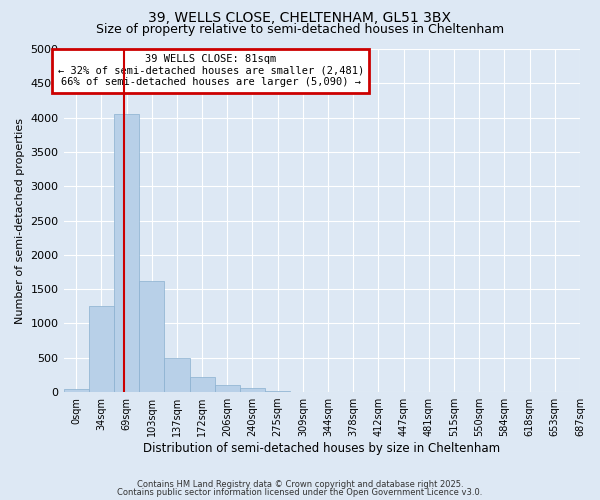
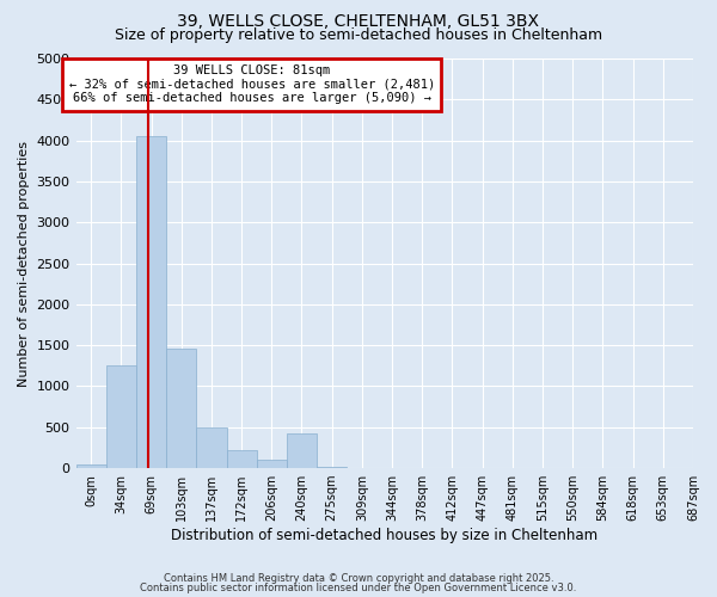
103sqm: 1620 -> 1460
240sqm: 60 -> 420
